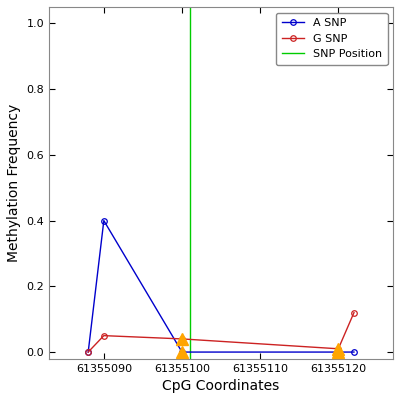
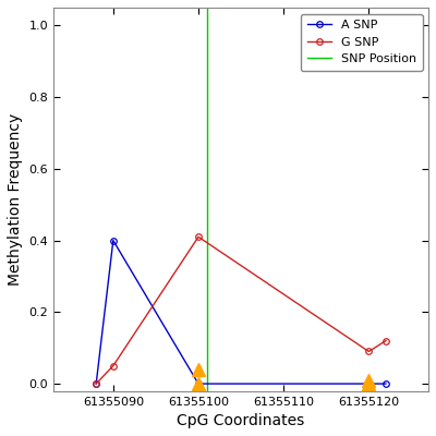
G SNP/61355100: 0.04 -> 0.41
G SNP/61355120: 0.01 -> 0.09
